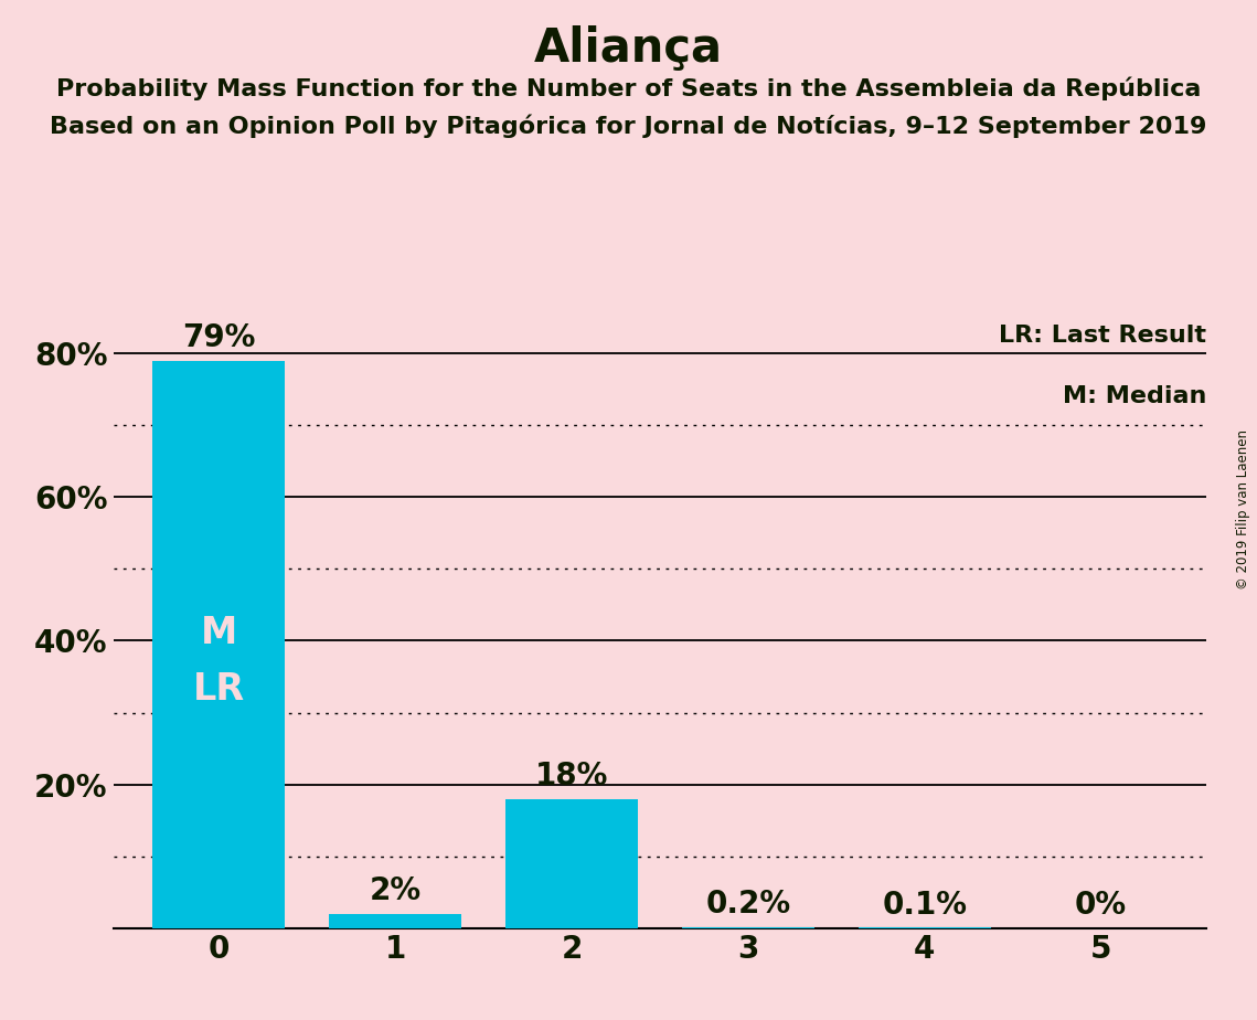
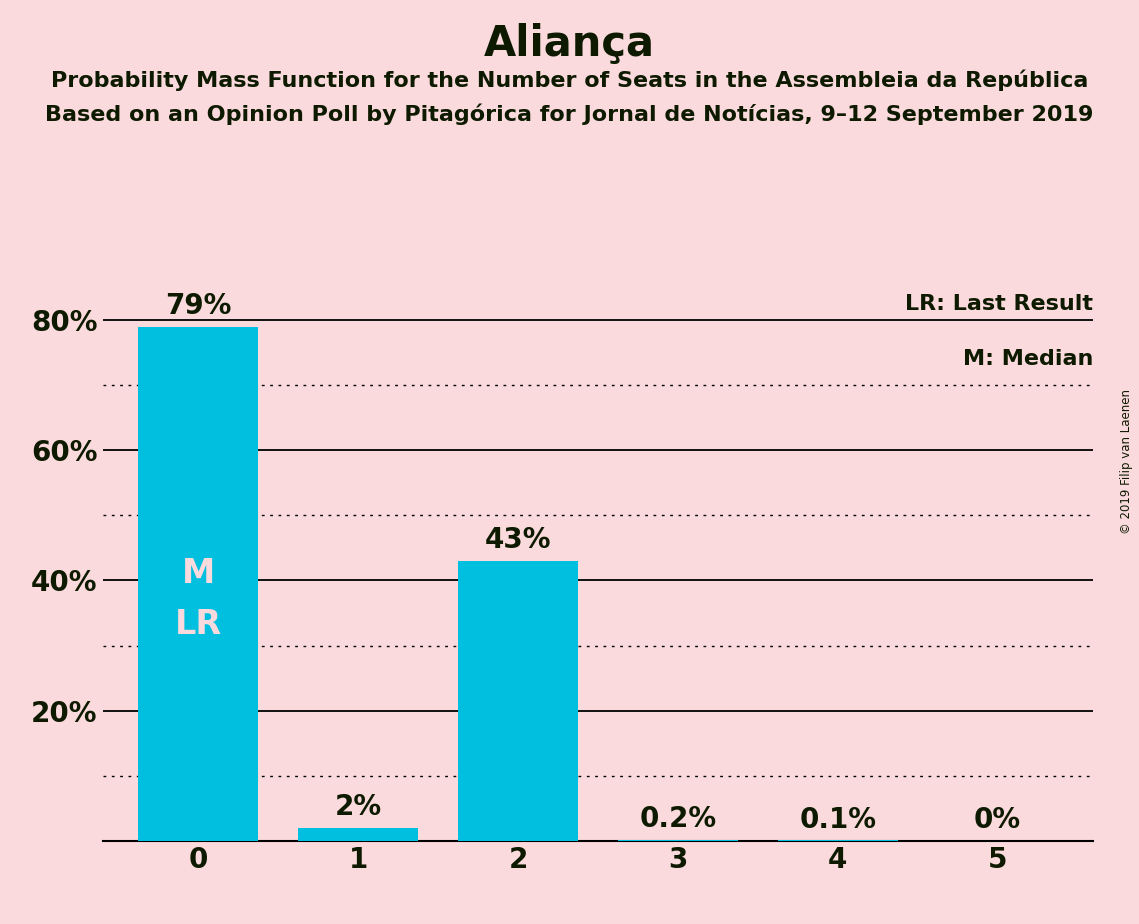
2: 18% -> 43%
